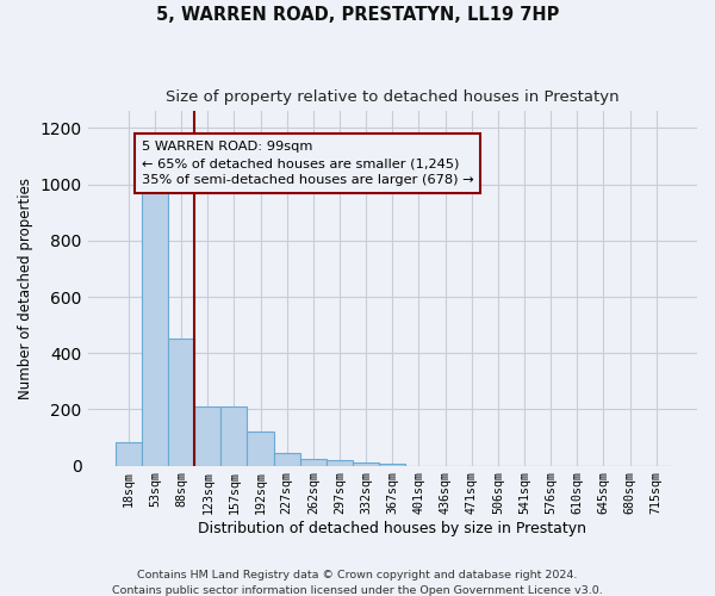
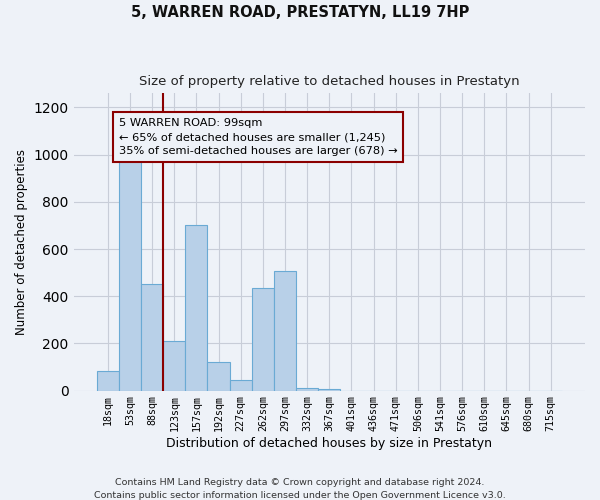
157sqm: 210 -> 700
262sqm: 25 -> 435
297sqm: 20 -> 505
